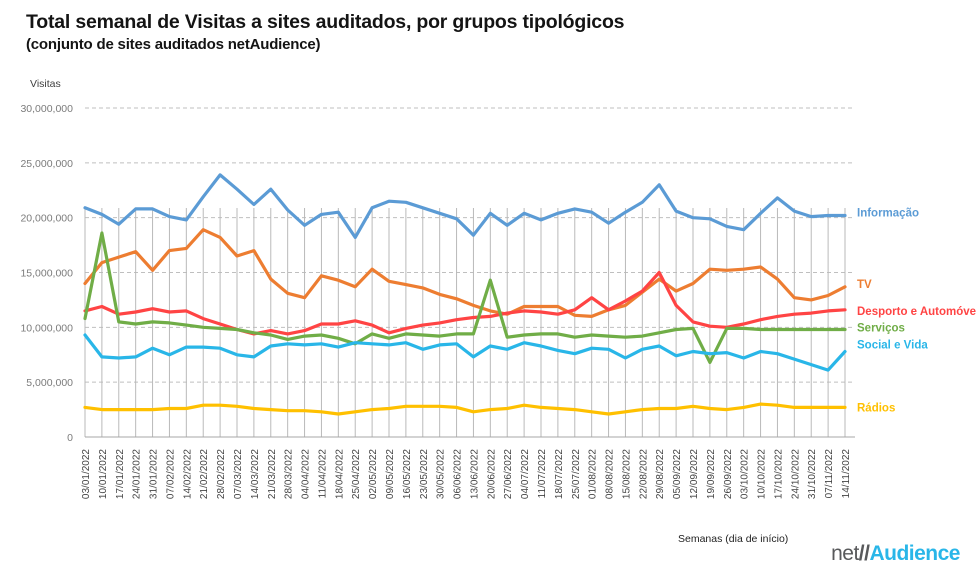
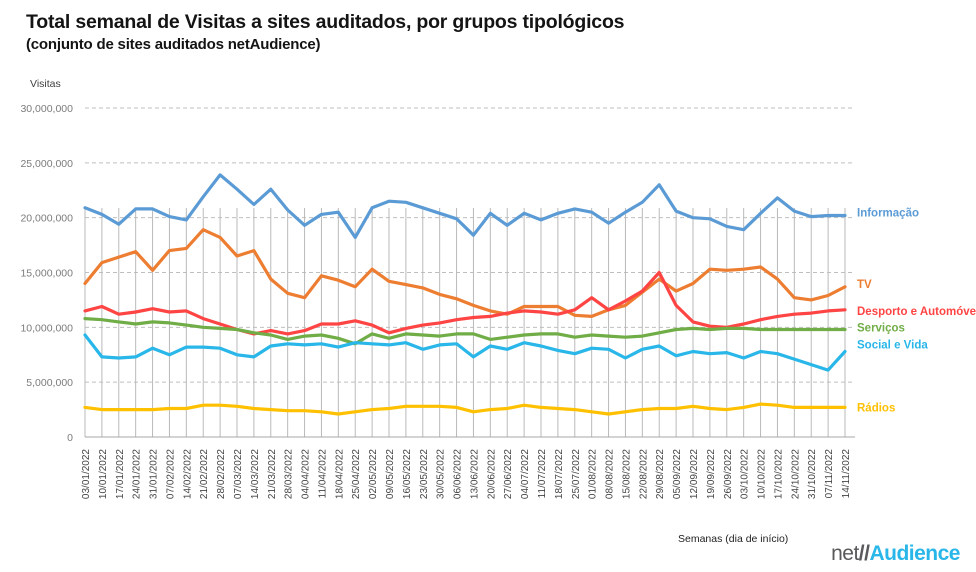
Serviços/10/01/2022: 18600000 -> 10700000
Serviços/20/06/2022: 14300000 -> 8900000
Serviços/19/09/2022: 6800000 -> 9800000
